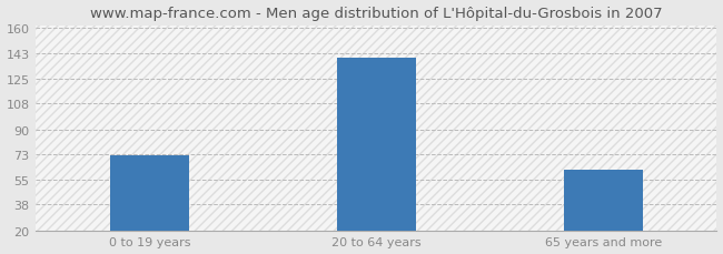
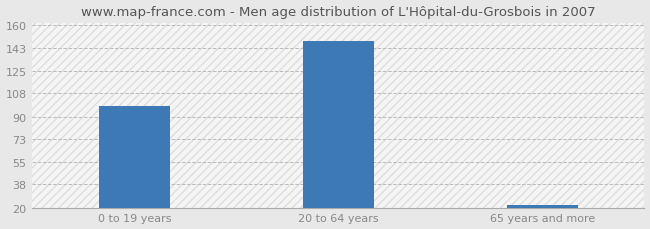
0 to 19 years: 72 -> 98
20 to 64 years: 140 -> 148
65 years and more: 62 -> 22
